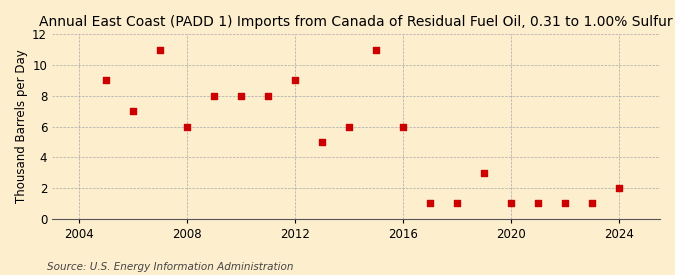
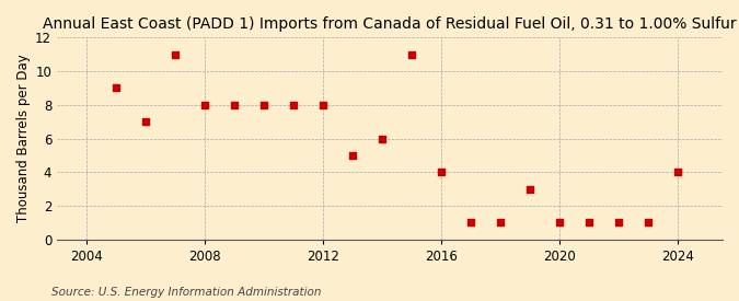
2008: 6 -> 8
2012: 9 -> 8
2016: 6 -> 4
2024: 2 -> 4
